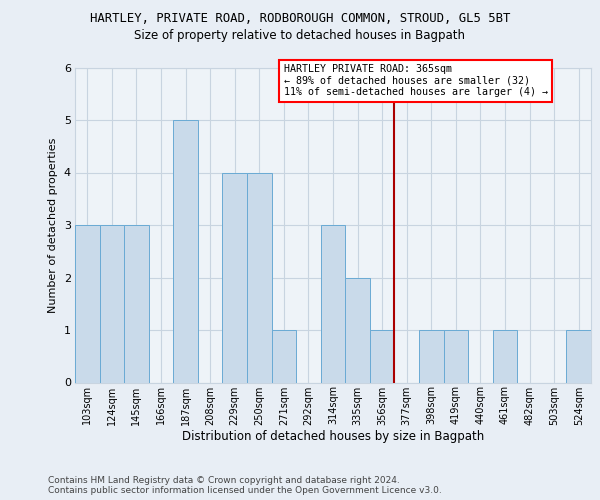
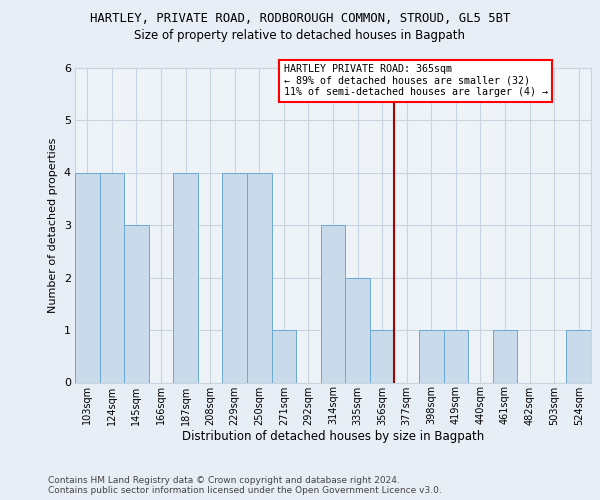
103sqm: 3 -> 4
124sqm: 3 -> 4
187sqm: 5 -> 4
